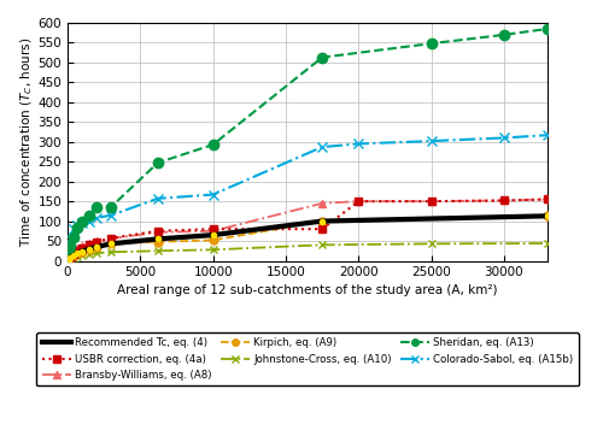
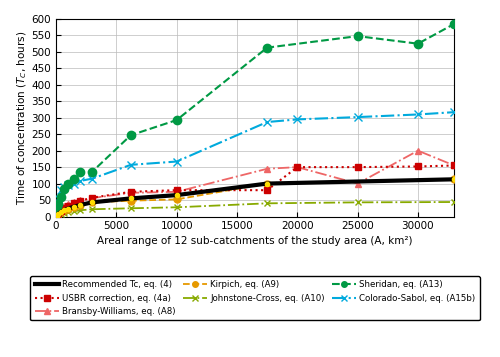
Bransby-Williams, eq. (A8)/25000: 150 -> 100
Bransby-Williams, eq. (A8)/30000: 152 -> 200
Sheridan, eq. (A13)/30000: 570 -> 525
